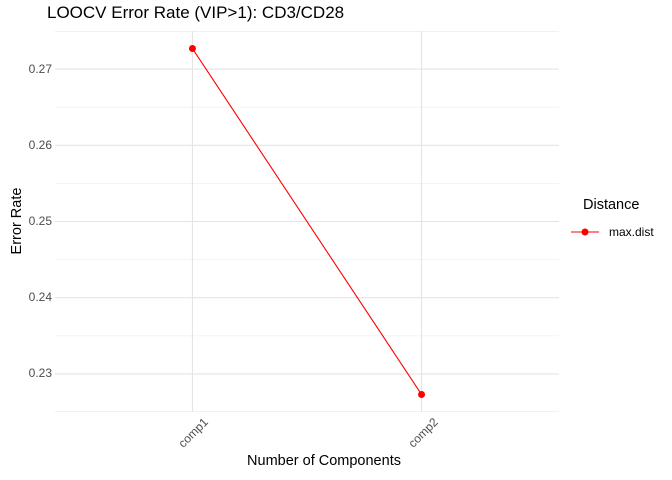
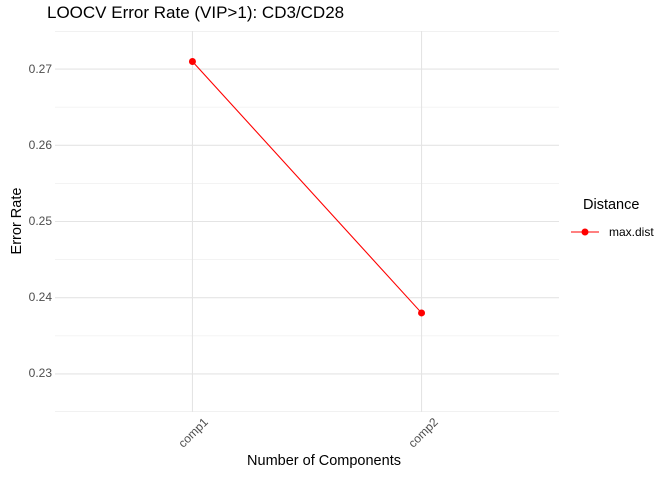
comp1: 0.273 -> 0.271
comp2: 0.227 -> 0.238
